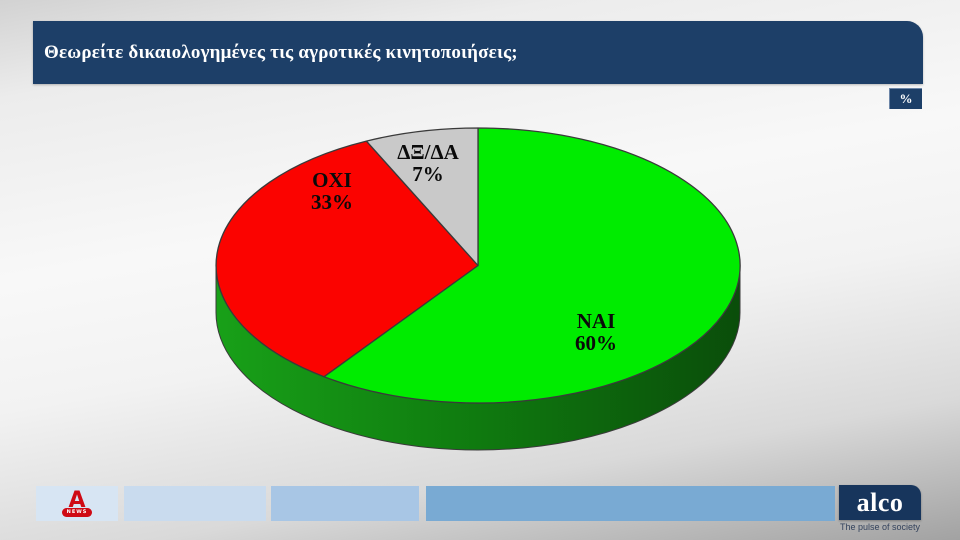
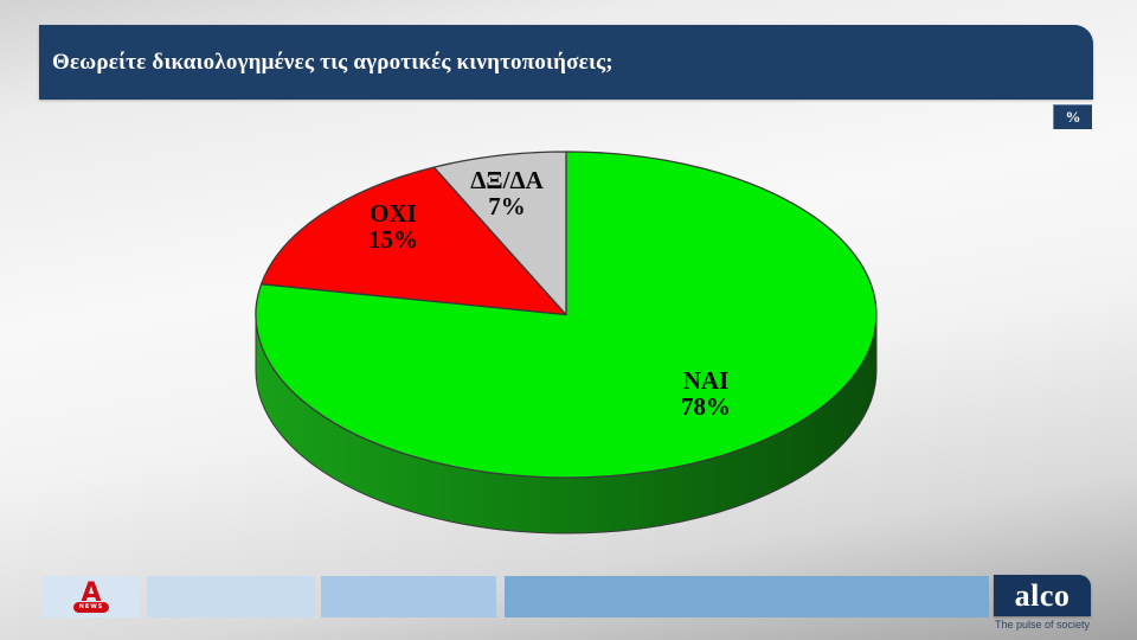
ΝΑΙ: 60% -> 78%
ΟΧΙ: 33% -> 15%
